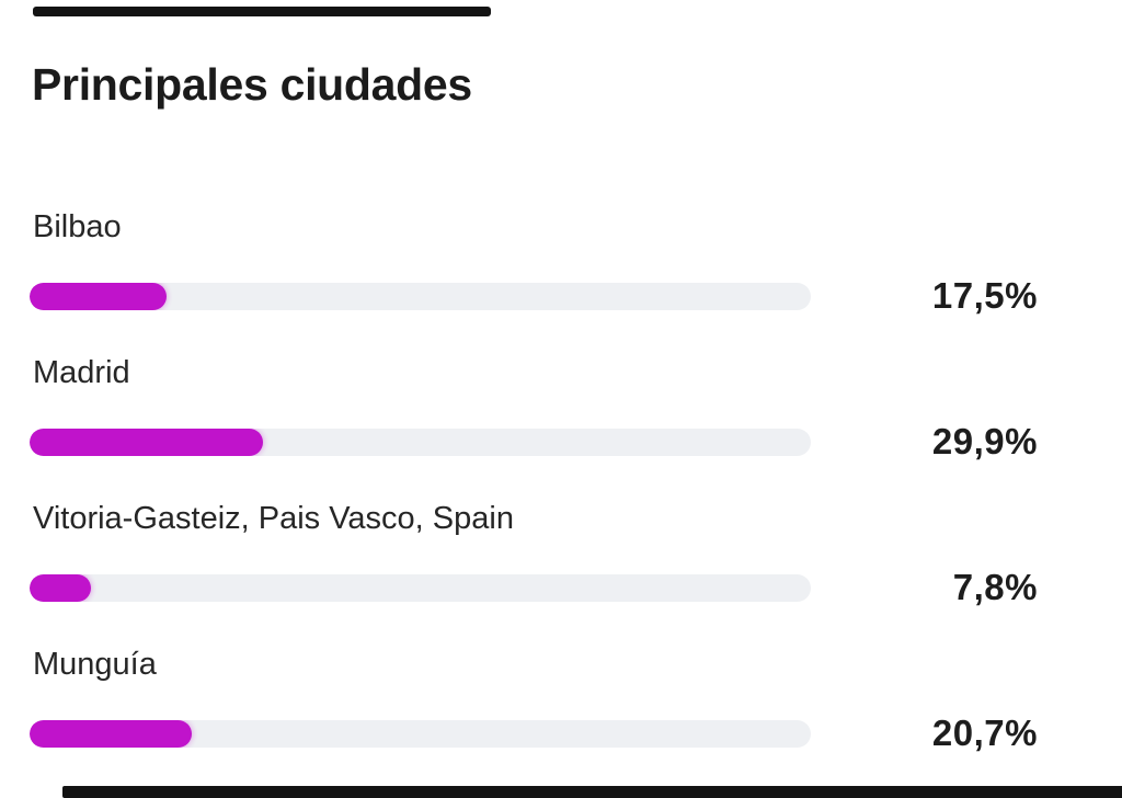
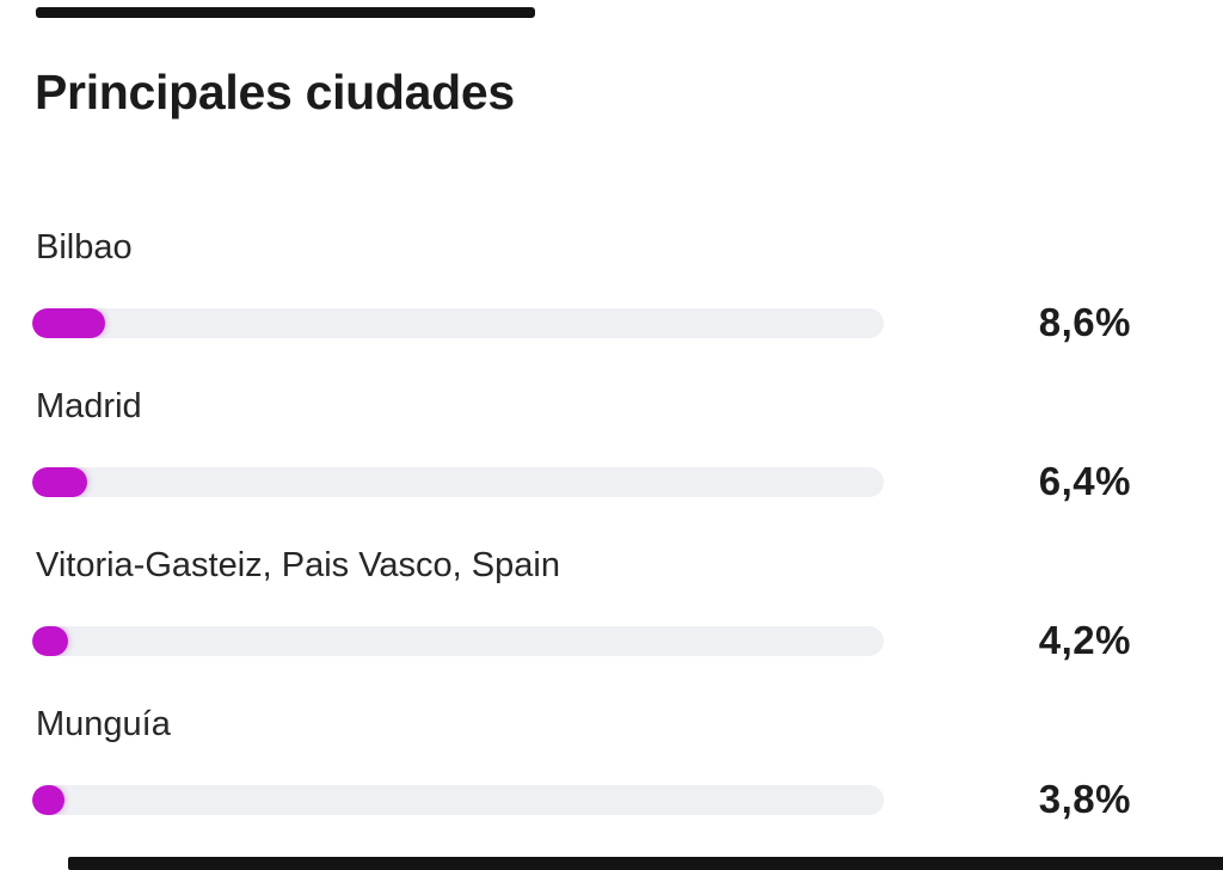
Bilbao: 17,5% -> 8,6%
Madrid: 29,9% -> 6,4%
Vitoria-Gasteiz, Pais Vasco, Spain: 7,8% -> 4,2%
Munguía: 20,7% -> 3,8%
